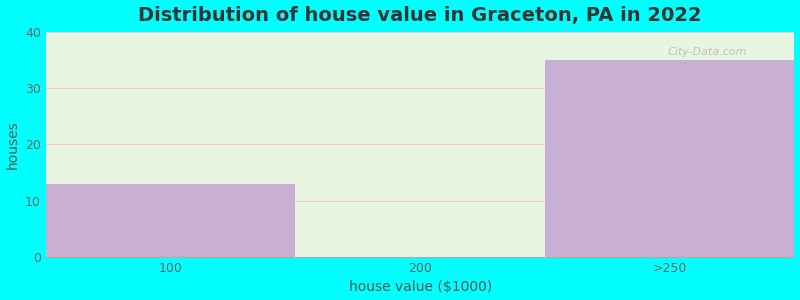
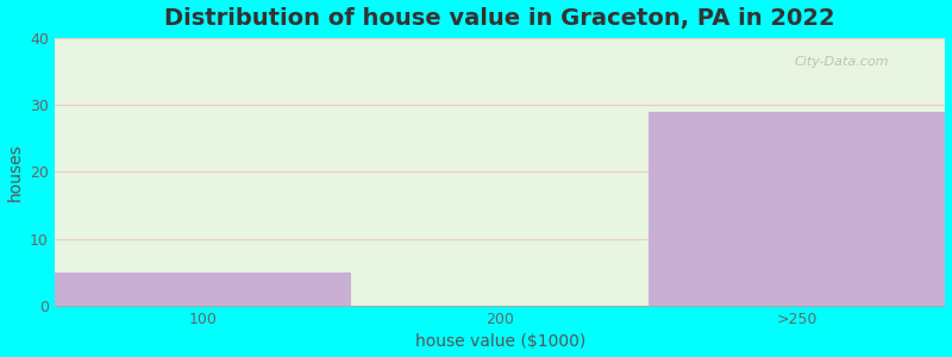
100: 13 -> 5
>250: 35 -> 29
